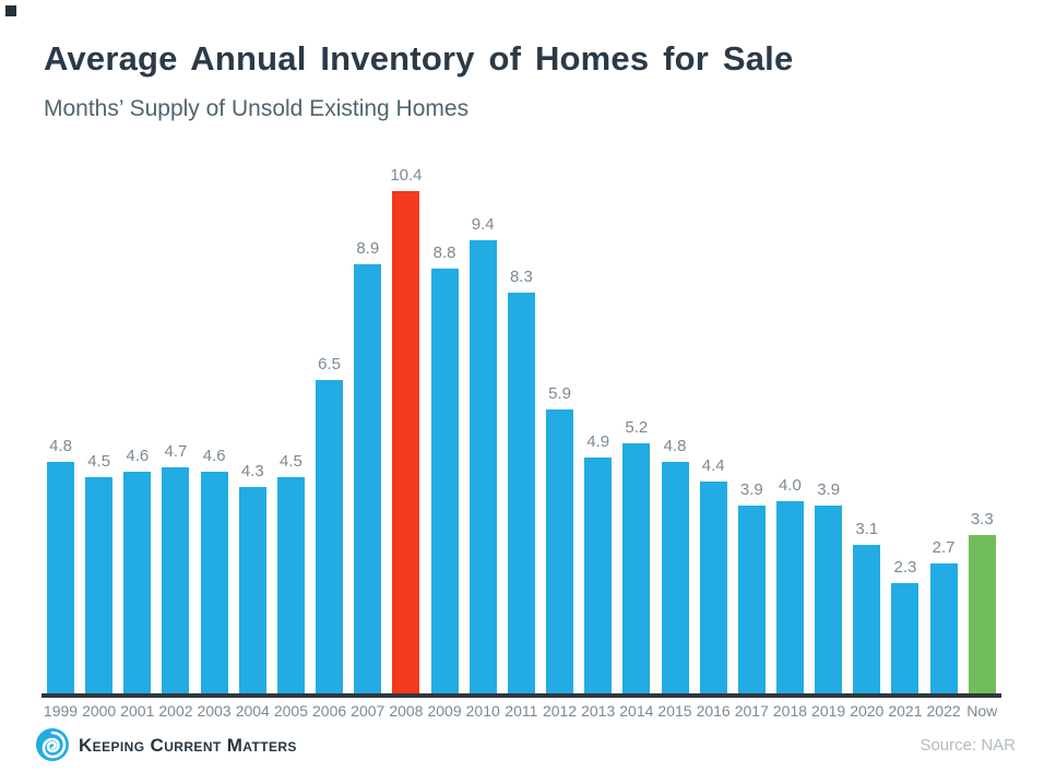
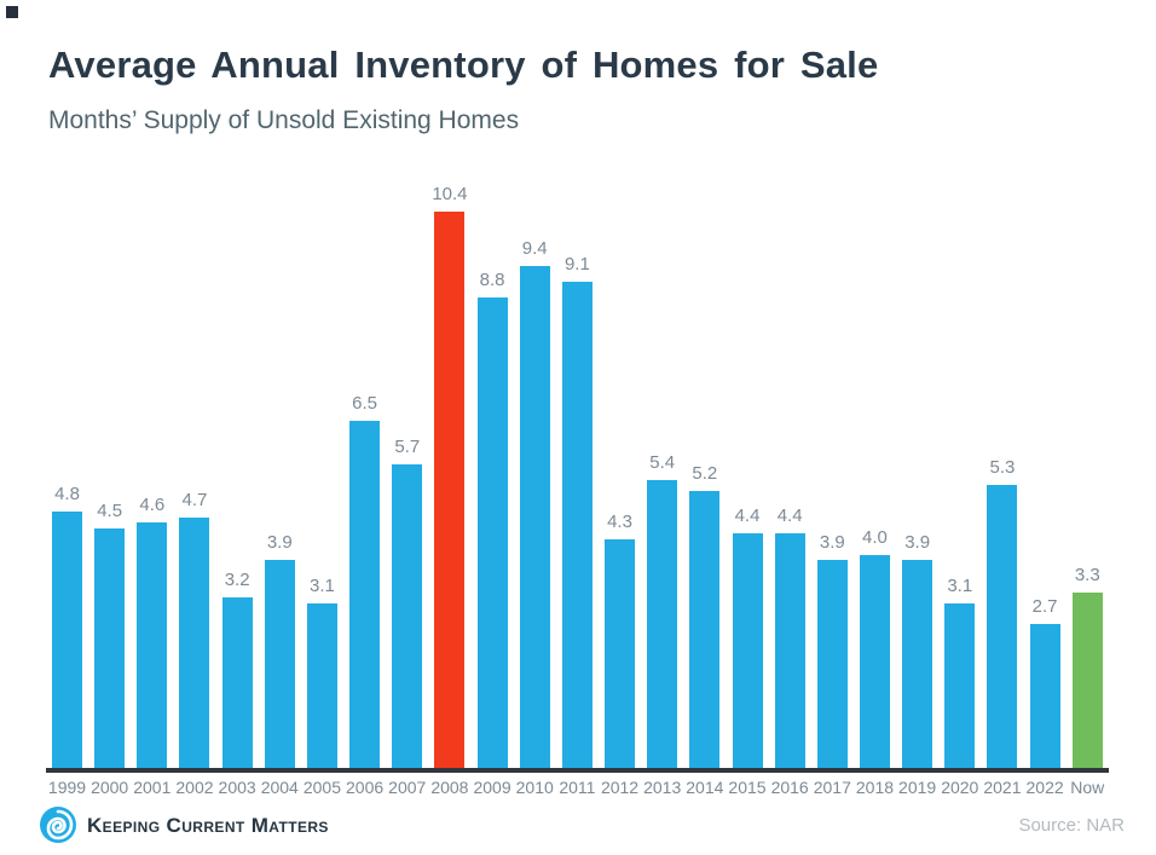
2003: 4.6 -> 3.2
2004: 4.3 -> 3.9
2005: 4.5 -> 3.1
2007: 8.9 -> 5.7
2011: 8.3 -> 9.1
2012: 5.9 -> 4.3
2013: 4.9 -> 5.4
2015: 4.8 -> 4.4
2021: 2.3 -> 5.3
